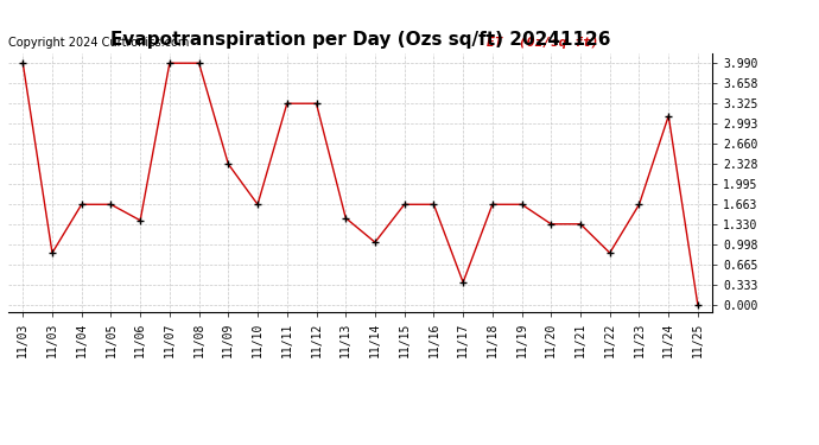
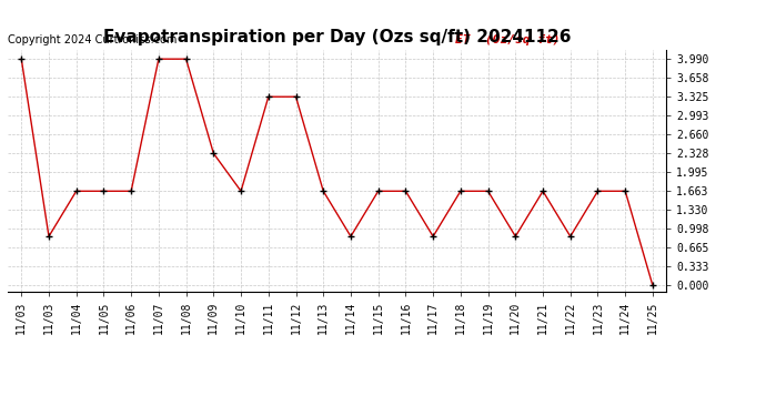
11/06: 1.40 -> 1.66
11/13: 1.44 -> 1.66
11/14: 1.04 -> 0.86
11/17: 0.38 -> 0.86
11/20: 1.34 -> 0.86
11/21: 1.34 -> 1.66
11/24: 3.12 -> 1.66
